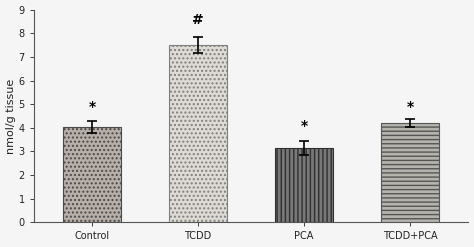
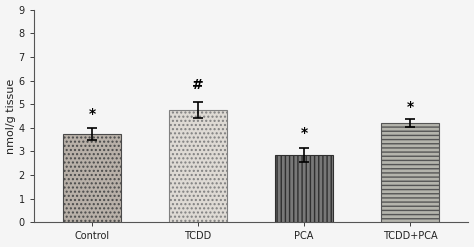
Control: 4.05 -> 3.75
TCDD: 7.50 -> 4.75
PCA: 3.15 -> 2.85
